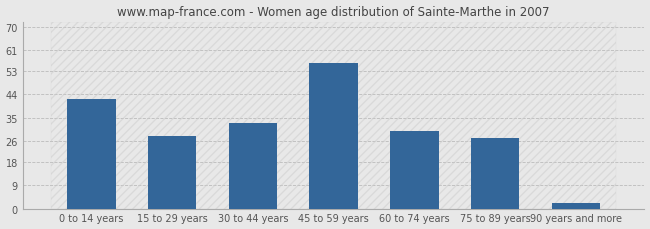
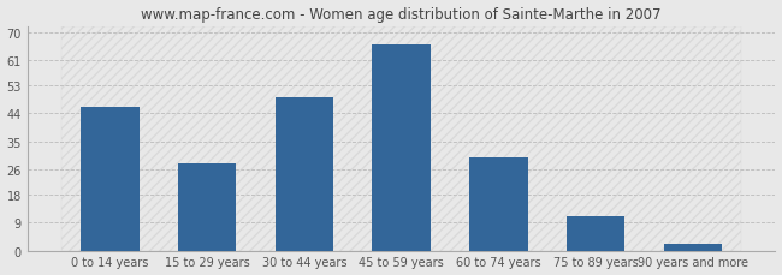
0 to 14 years: 42 -> 46
30 to 44 years: 33 -> 49
45 to 59 years: 56 -> 66
75 to 89 years: 27 -> 11
